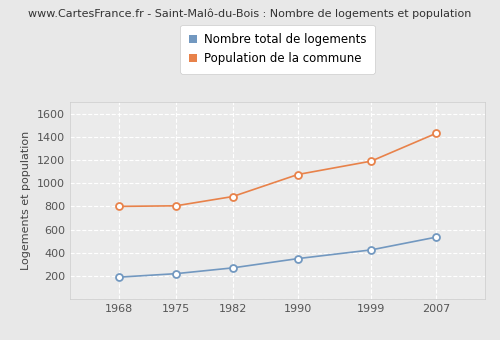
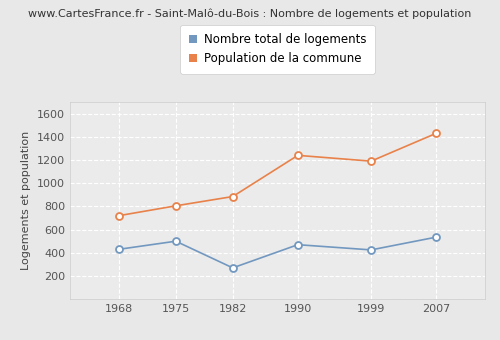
Nombre total de logements/1968: 190 -> 430
Population de la commune/1968: 800 -> 720
Nombre total de logements/1975: 220 -> 500
Nombre total de logements/1990: 350 -> 470
Population de la commune/1990: 1080 -> 1240
